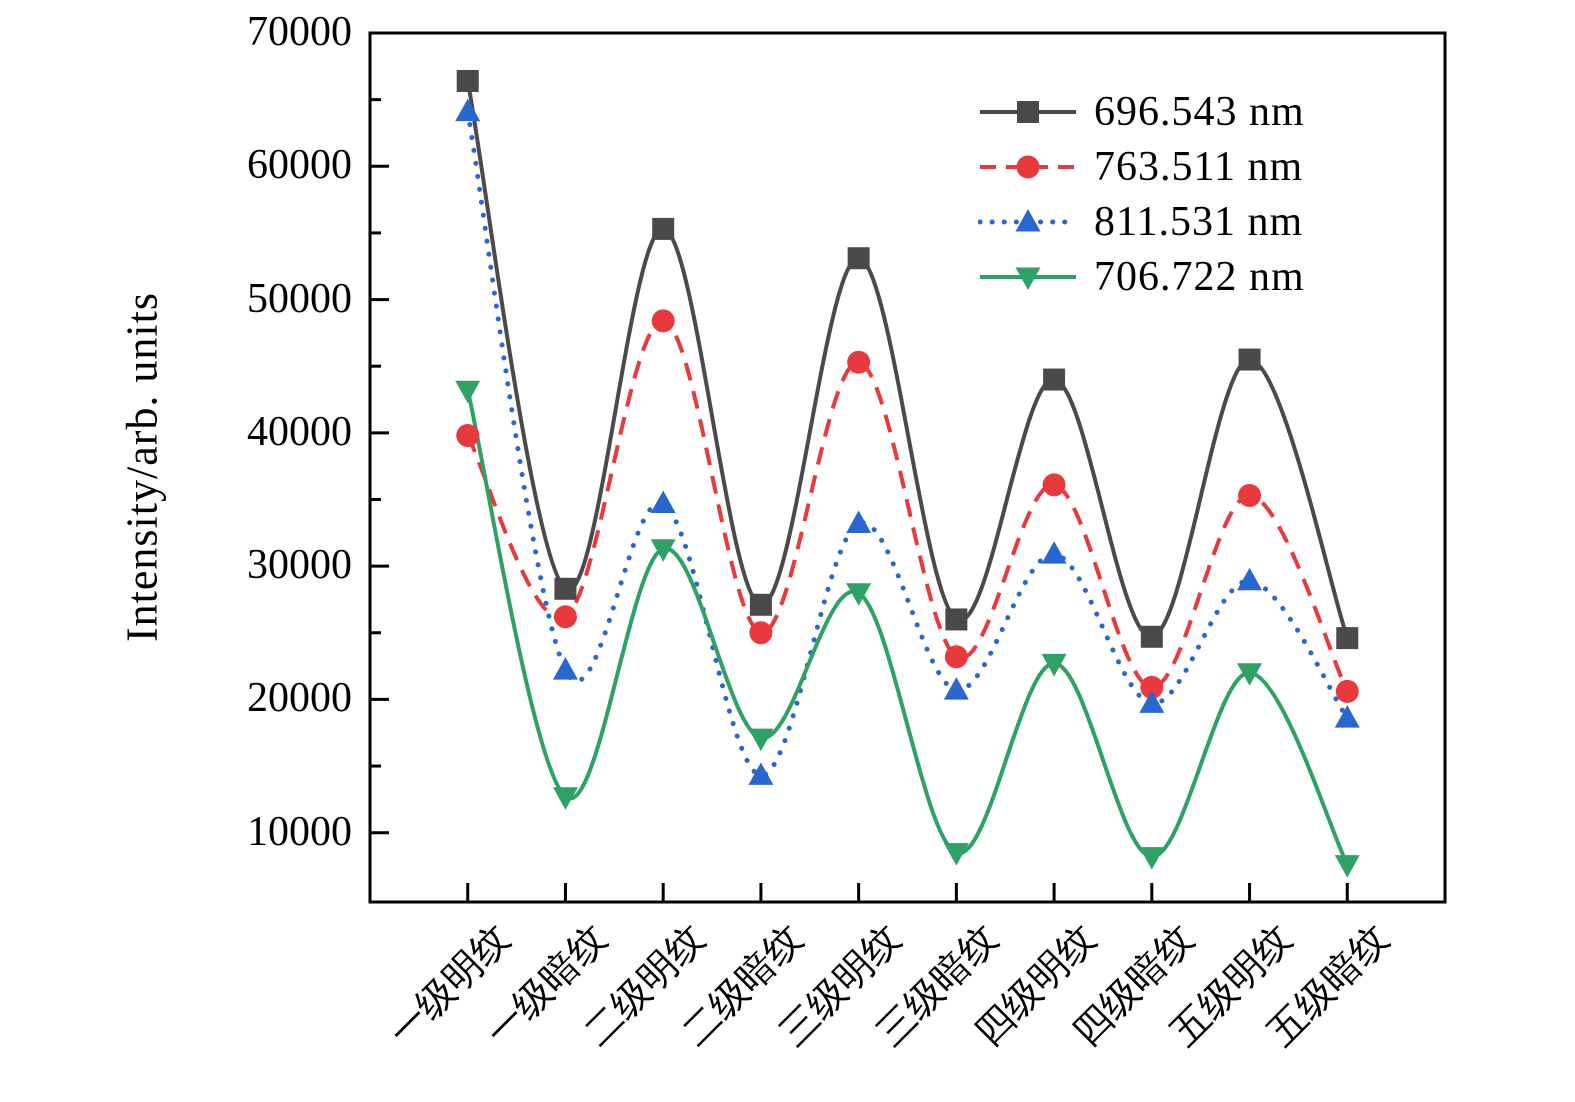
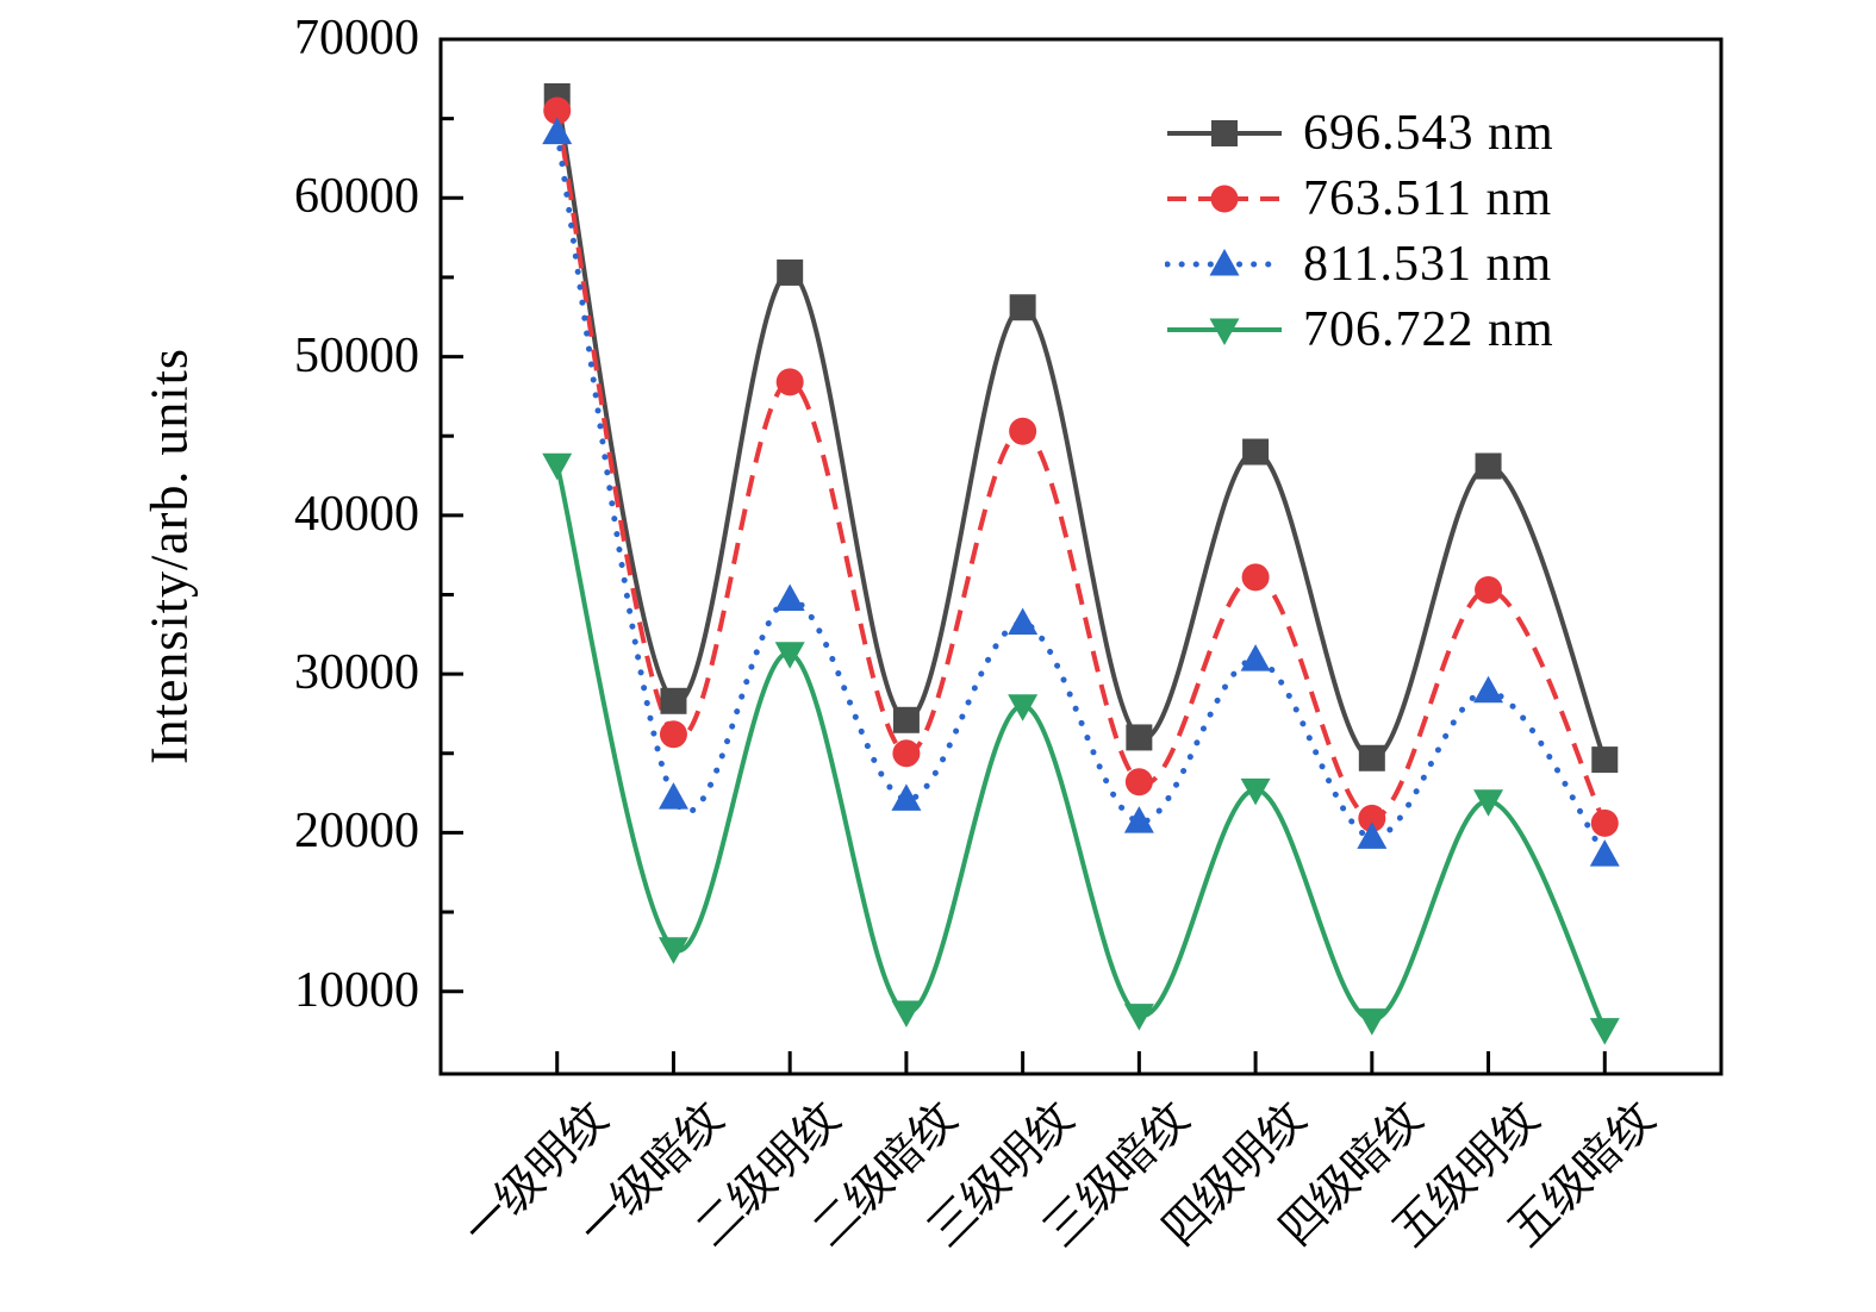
763.511 nm/一级明纹: 39800 -> 65500
811.531 nm/二级暗纹: 14300 -> 22100
706.722 nm/二级暗纹: 17100 -> 8700
696.543 nm/五级明纹: 45500 -> 43100
